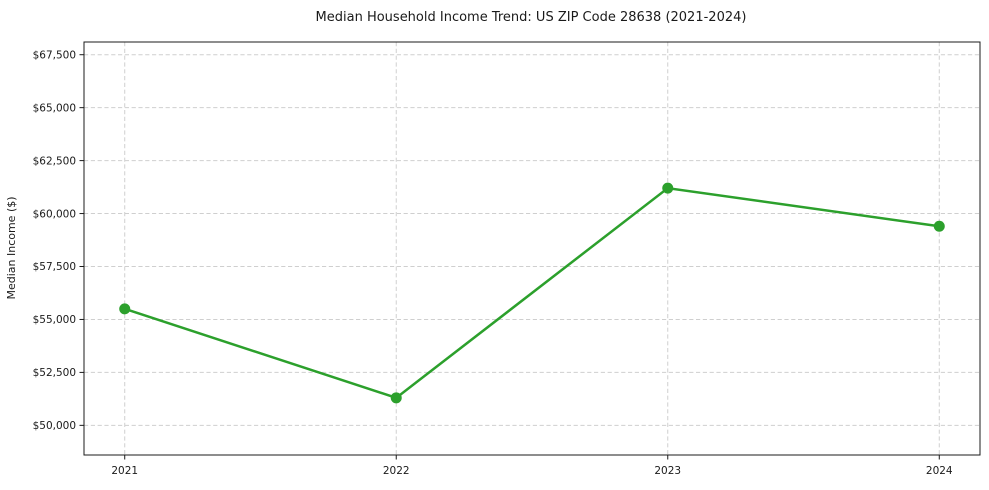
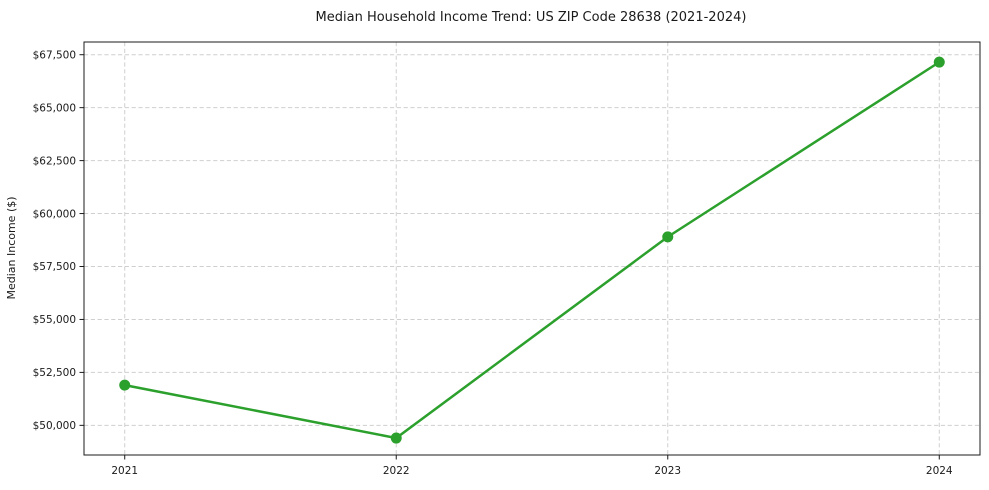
2021: $55500 -> $51900
2022: $51300 -> $49400
2023: $61200 -> $58900
2024: $59400 -> $67200
